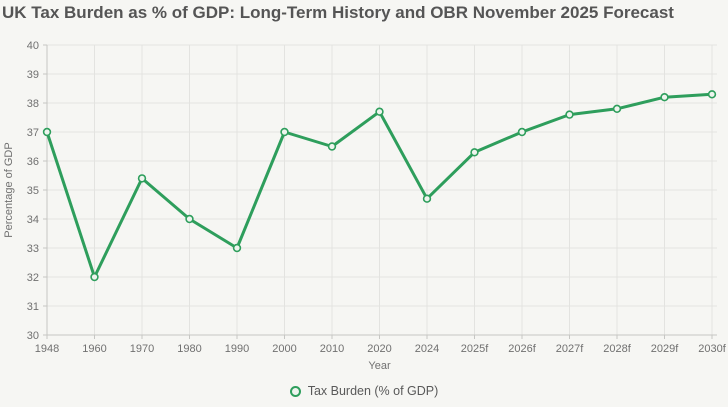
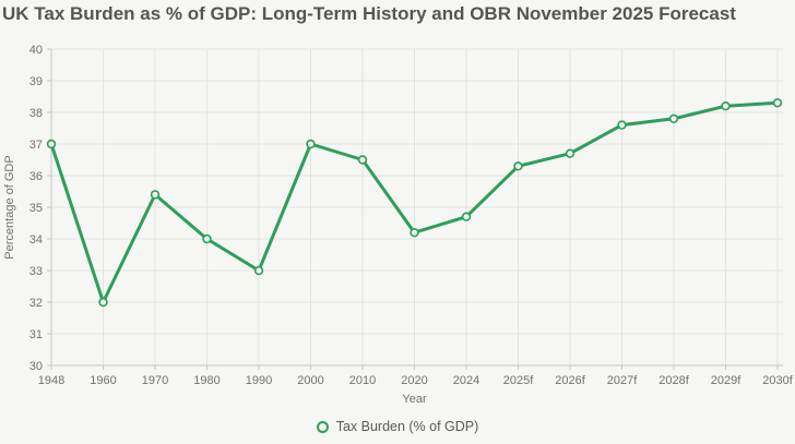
2020: 37.7 -> 34.2
2026f: 37.0 -> 36.7
